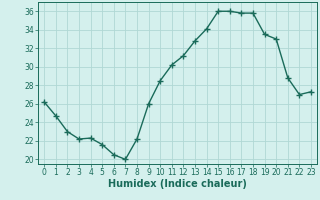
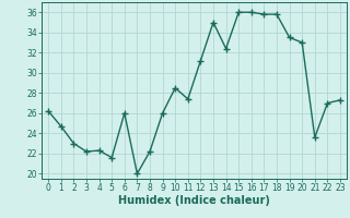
6: 20.5 -> 26.0
11: 30.2 -> 27.4
13: 32.8 -> 35.0
14: 34.1 -> 32.4
21: 28.8 -> 23.6
